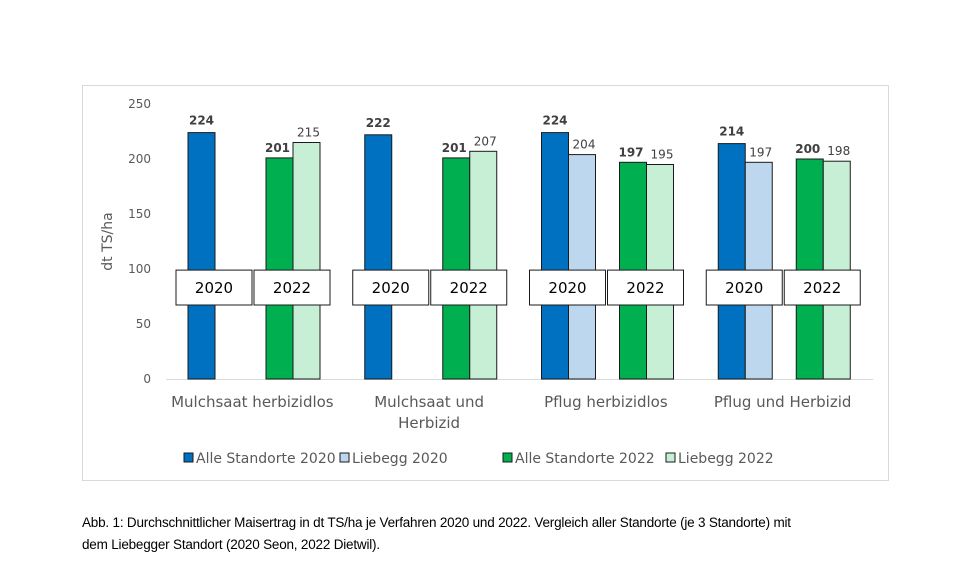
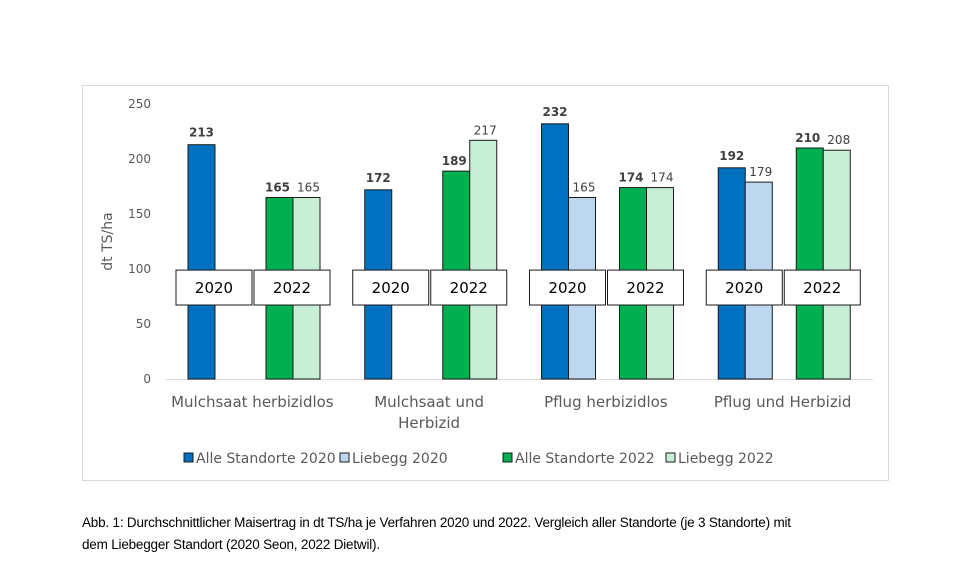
Alle Standorte 2020/Mulchsaat herbizidlos: 224 -> 213
Alle Standorte 2022/Mulchsaat herbizidlos: 201 -> 165
Liebegg 2022/Mulchsaat herbizidlos: 215 -> 165
Alle Standorte 2020/Mulchsaat und Herbizid: 222 -> 172
Alle Standorte 2022/Mulchsaat und Herbizid: 201 -> 189
Liebegg 2022/Mulchsaat und Herbizid: 207 -> 217
Alle Standorte 2020/Pflug herbizidlos: 224 -> 232
Liebegg 2020/Pflug herbizidlos: 204 -> 165
Alle Standorte 2022/Pflug herbizidlos: 197 -> 174
Liebegg 2022/Pflug herbizidlos: 195 -> 174
Alle Standorte 2020/Pflug und Herbizid: 214 -> 192
Liebegg 2020/Pflug und Herbizid: 197 -> 179
Alle Standorte 2022/Pflug und Herbizid: 200 -> 210
Liebegg 2022/Pflug und Herbizid: 198 -> 208
